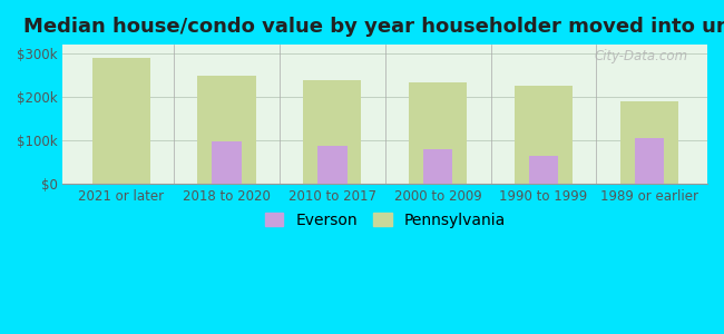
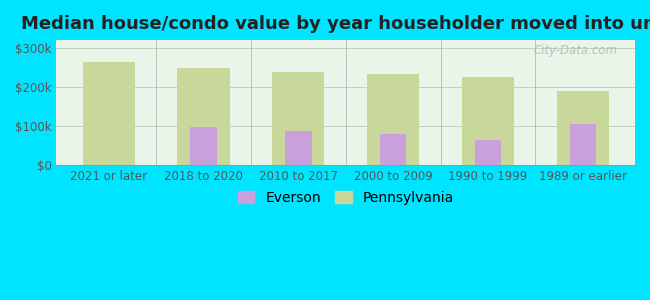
Pennsylvania/2021 or later: $290k -> $263k
